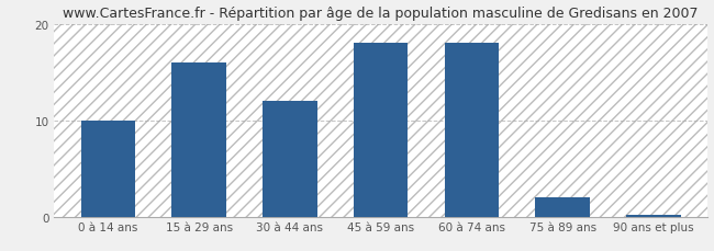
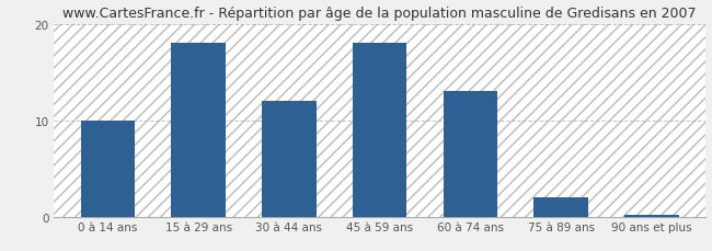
15 à 29 ans: 16.0 -> 18.0
60 à 74 ans: 18.0 -> 13.0
